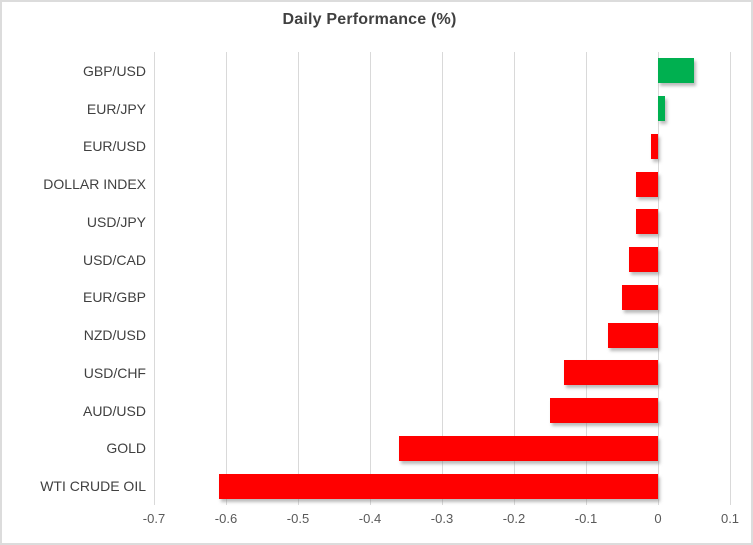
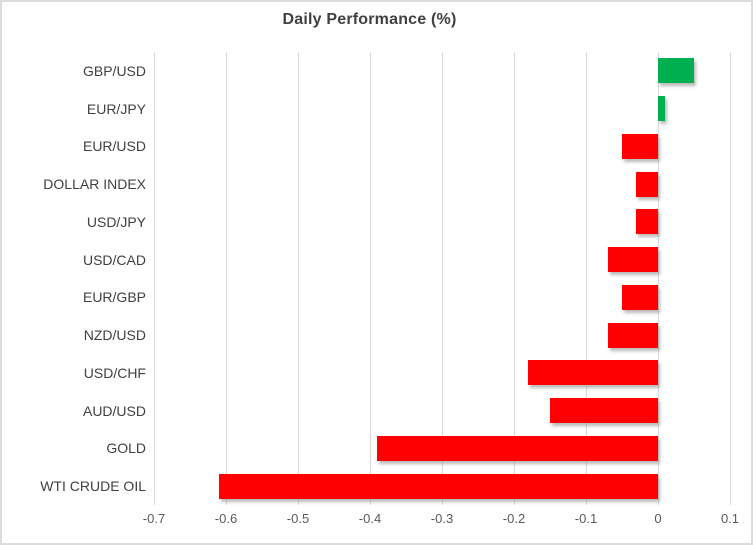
EUR/USD: -0.01 -> -0.05
USD/CAD: -0.04 -> -0.07
USD/CHF: -0.13 -> -0.18
GOLD: -0.36 -> -0.39
